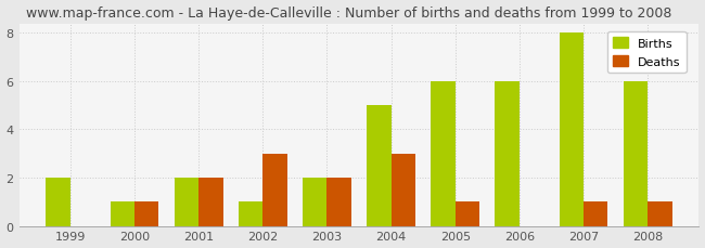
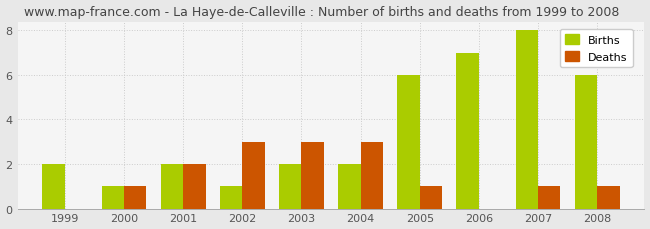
Deaths/2003: 2 -> 3
Births/2004: 5 -> 2
Births/2006: 6 -> 7
